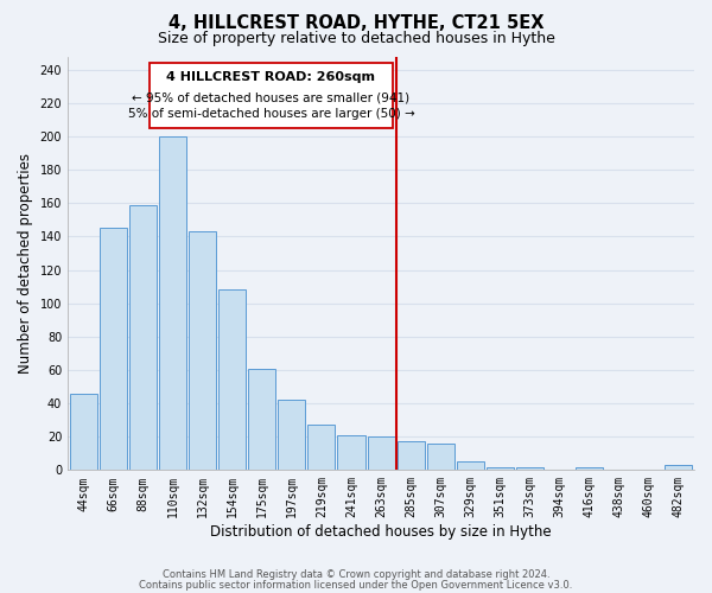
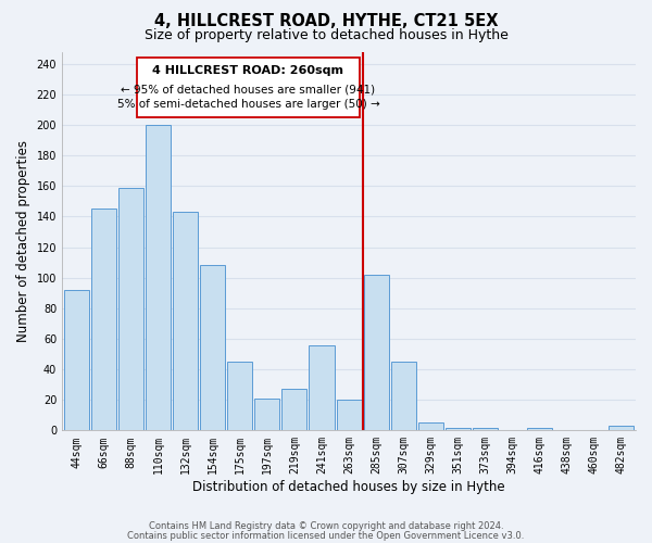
44sqm: 46 -> 92
175sqm: 61 -> 45
197sqm: 42 -> 21
241sqm: 21 -> 56
285sqm: 17 -> 102
307sqm: 16 -> 45
